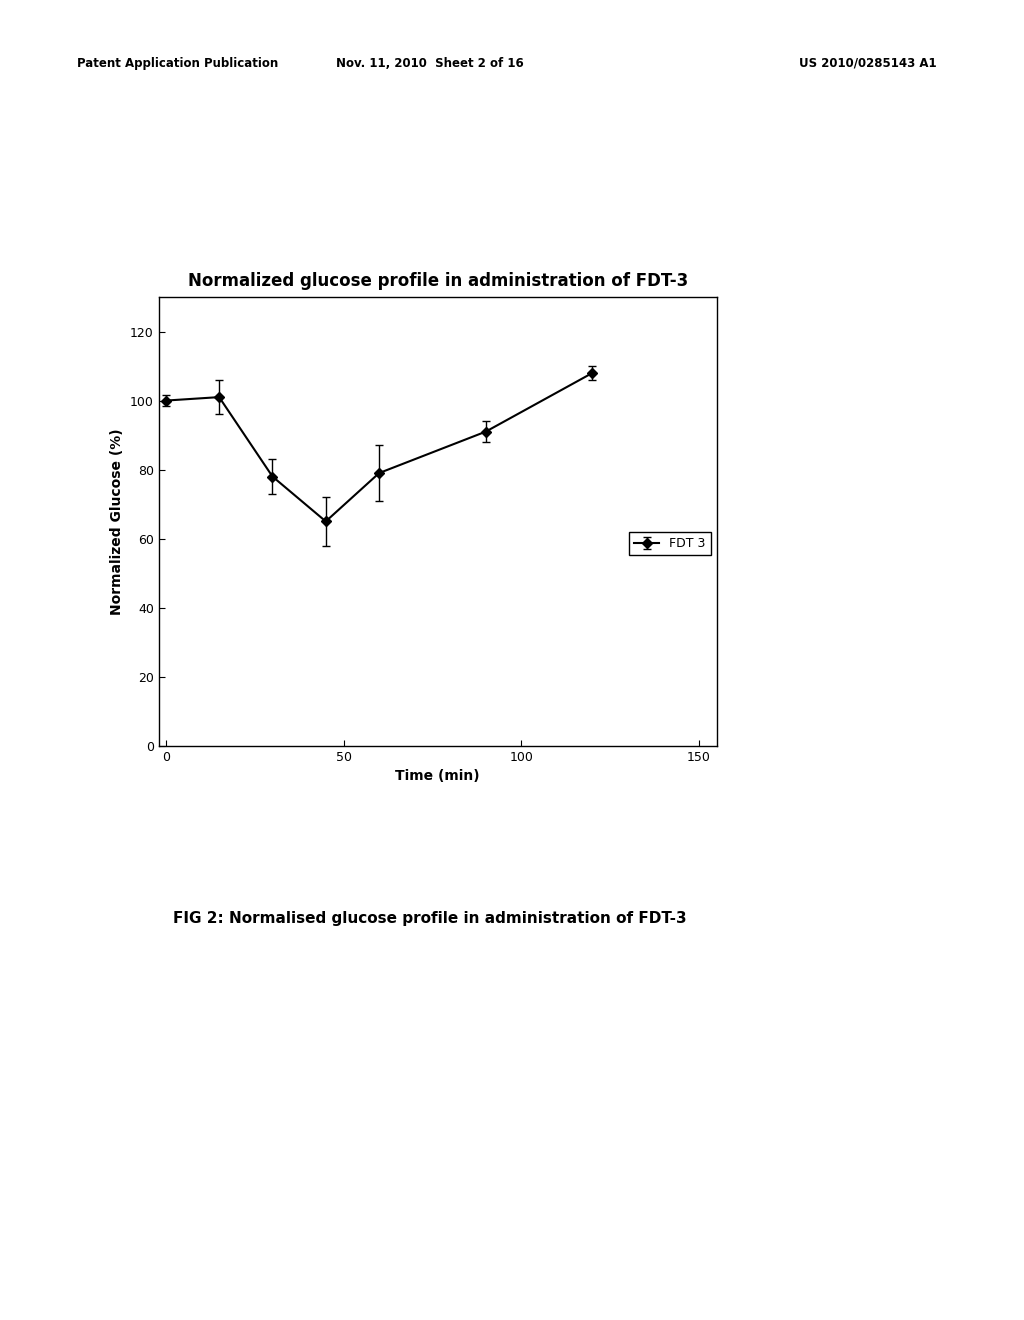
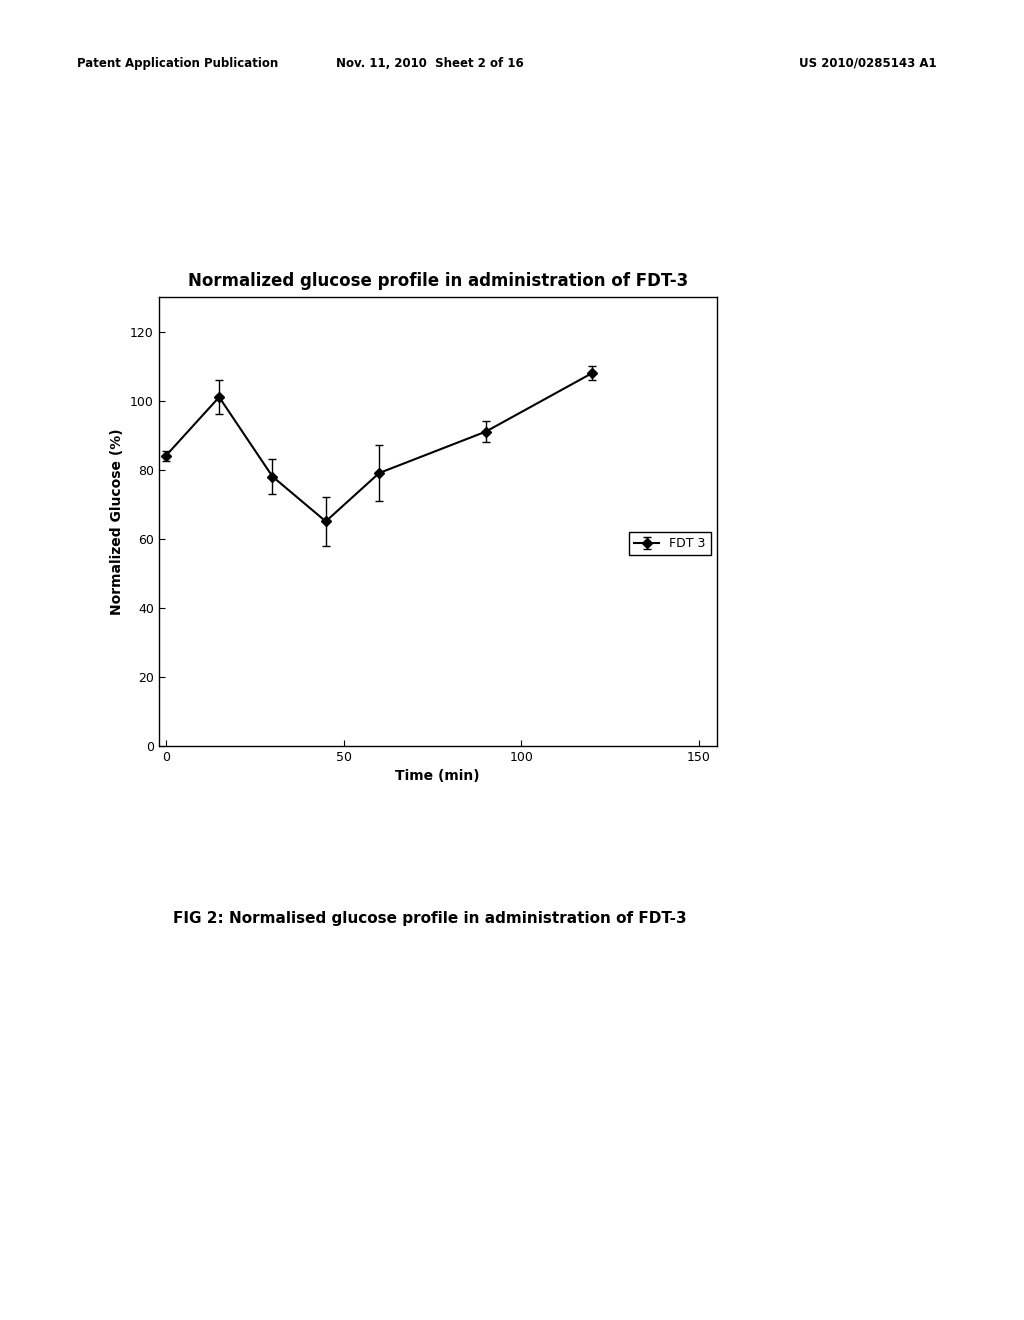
0: 100 -> 84
